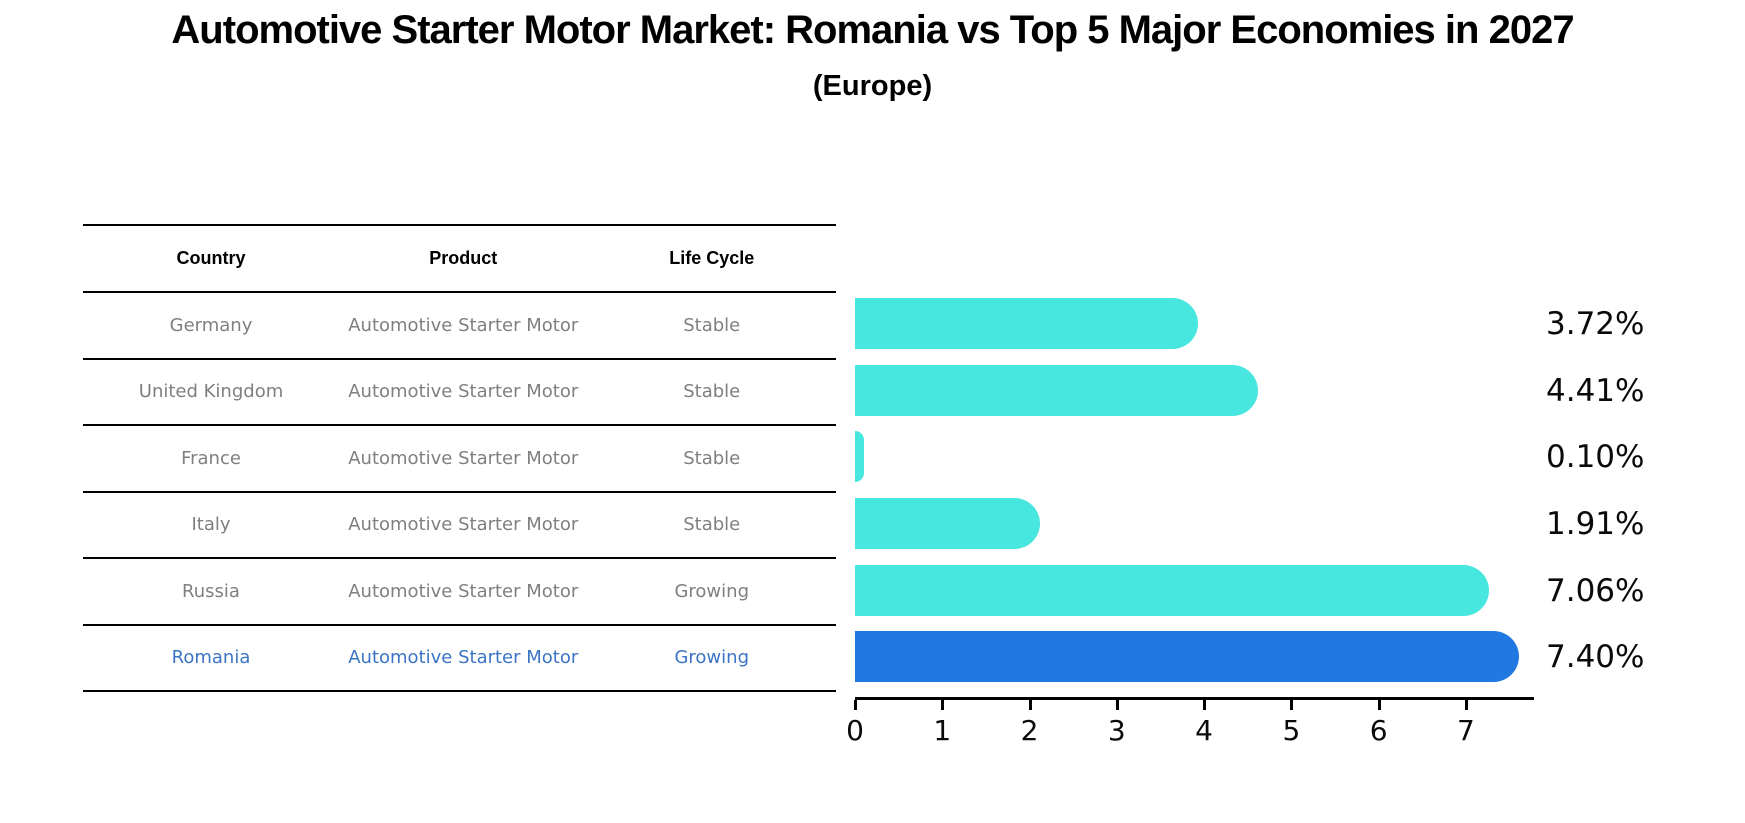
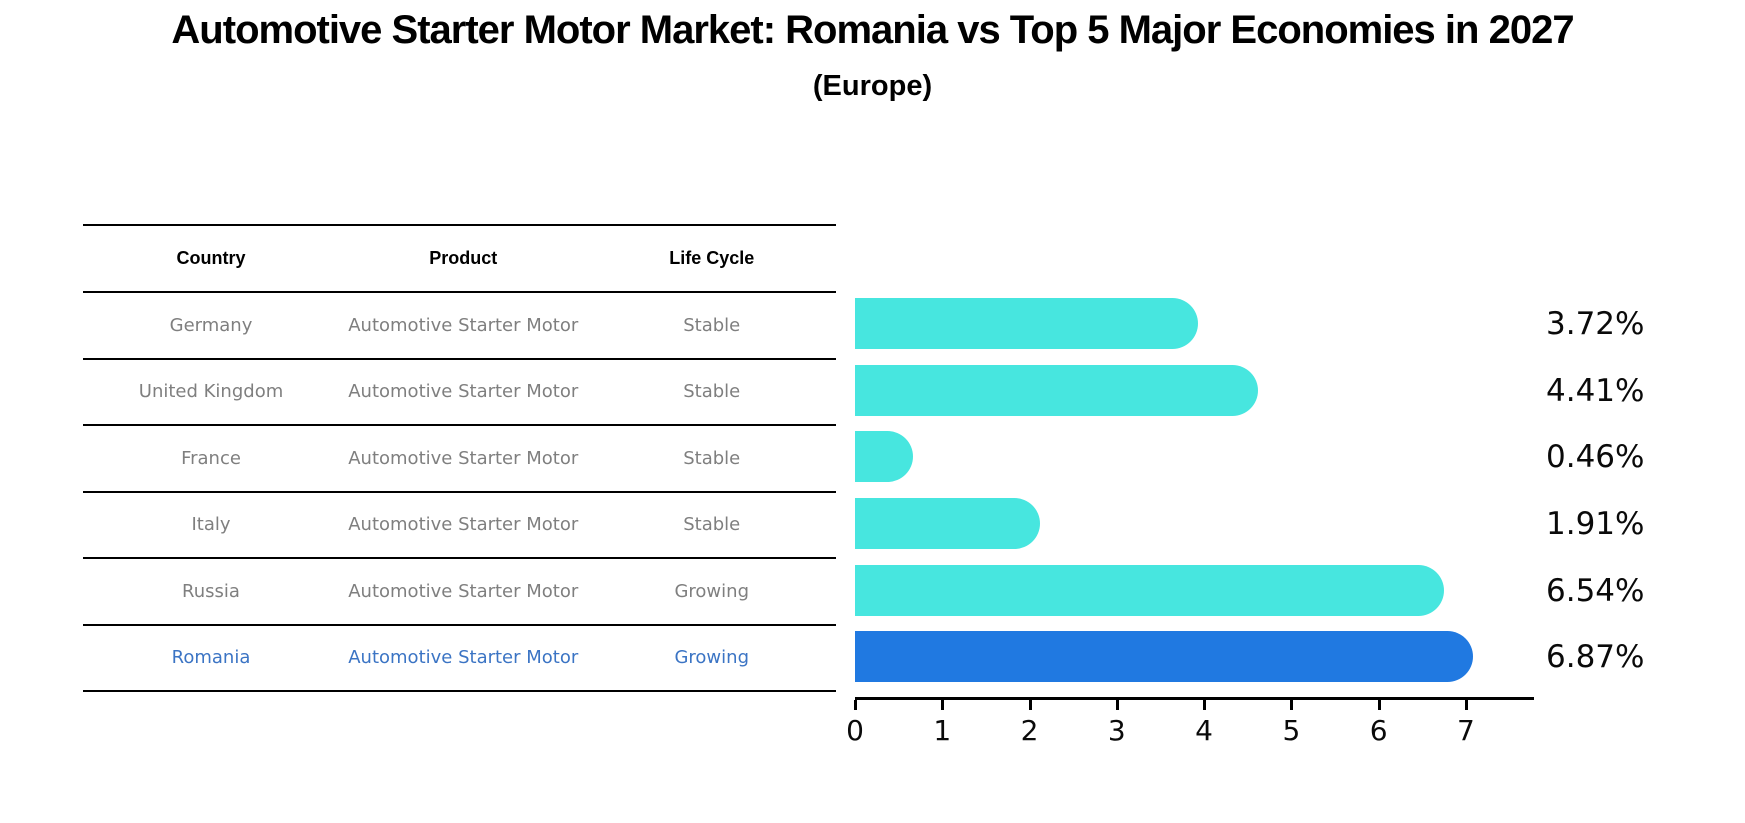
France: 0.10% -> 0.46%
Russia: 7.06% -> 6.54%
Romania: 7.40% -> 6.87%
